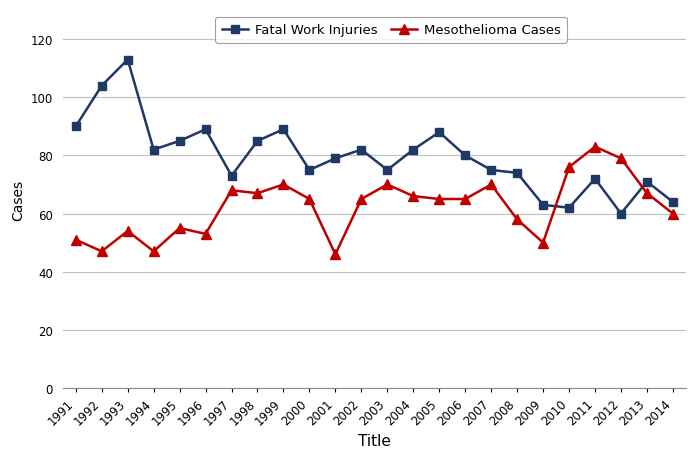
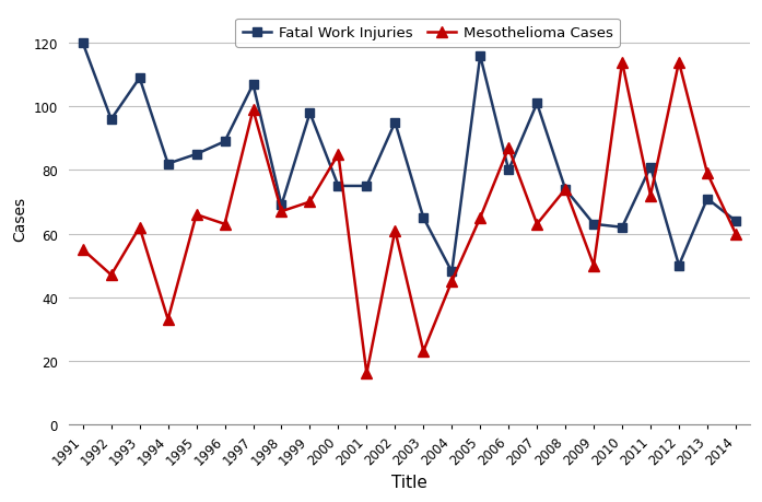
Fatal Work Injuries/1991: 90 -> 120
Mesothelioma Cases/1991: 51 -> 55
Fatal Work Injuries/1992: 104 -> 96
Fatal Work Injuries/1993: 113 -> 109
Mesothelioma Cases/1993: 54 -> 62
Mesothelioma Cases/1994: 47 -> 33
Mesothelioma Cases/1995: 55 -> 66
Mesothelioma Cases/1996: 53 -> 63
Fatal Work Injuries/1997: 73 -> 107
Mesothelioma Cases/1997: 68 -> 99
Fatal Work Injuries/1998: 85 -> 69
Fatal Work Injuries/1999: 89 -> 98
Mesothelioma Cases/2000: 65 -> 85
Fatal Work Injuries/2001: 79 -> 75
Mesothelioma Cases/2001: 46 -> 16
Fatal Work Injuries/2002: 82 -> 95
Mesothelioma Cases/2002: 65 -> 61
Fatal Work Injuries/2003: 75 -> 65
Mesothelioma Cases/2003: 70 -> 23
Fatal Work Injuries/2004: 82 -> 48
Mesothelioma Cases/2004: 66 -> 45
Fatal Work Injuries/2005: 88 -> 116
Mesothelioma Cases/2006: 65 -> 87
Fatal Work Injuries/2007: 75 -> 101
Mesothelioma Cases/2007: 70 -> 63
Mesothelioma Cases/2008: 58 -> 74
Mesothelioma Cases/2010: 76 -> 114
Fatal Work Injuries/2011: 72 -> 81
Mesothelioma Cases/2011: 83 -> 72
Fatal Work Injuries/2012: 60 -> 50
Mesothelioma Cases/2012: 79 -> 114
Mesothelioma Cases/2013: 67 -> 79
